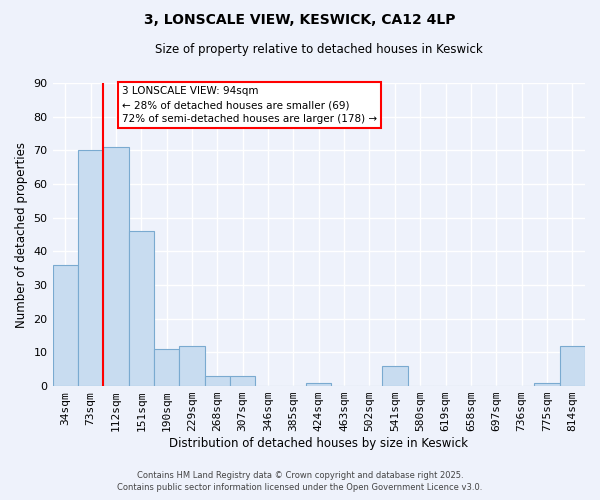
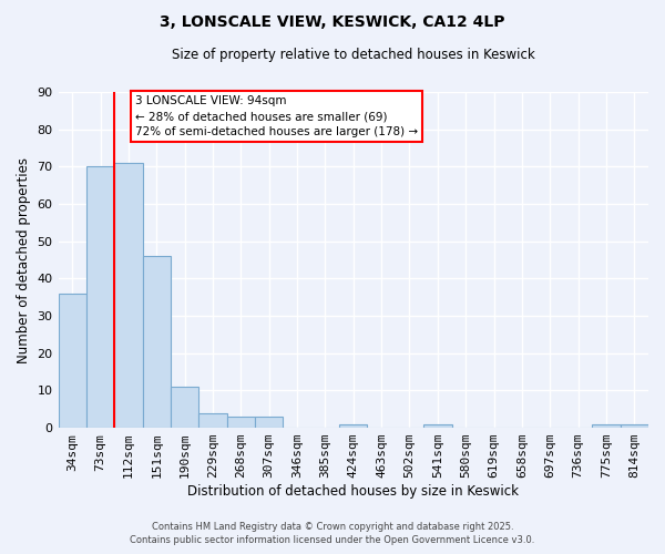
229sqm: 12 -> 4
541sqm: 6 -> 1
814sqm: 12 -> 1
